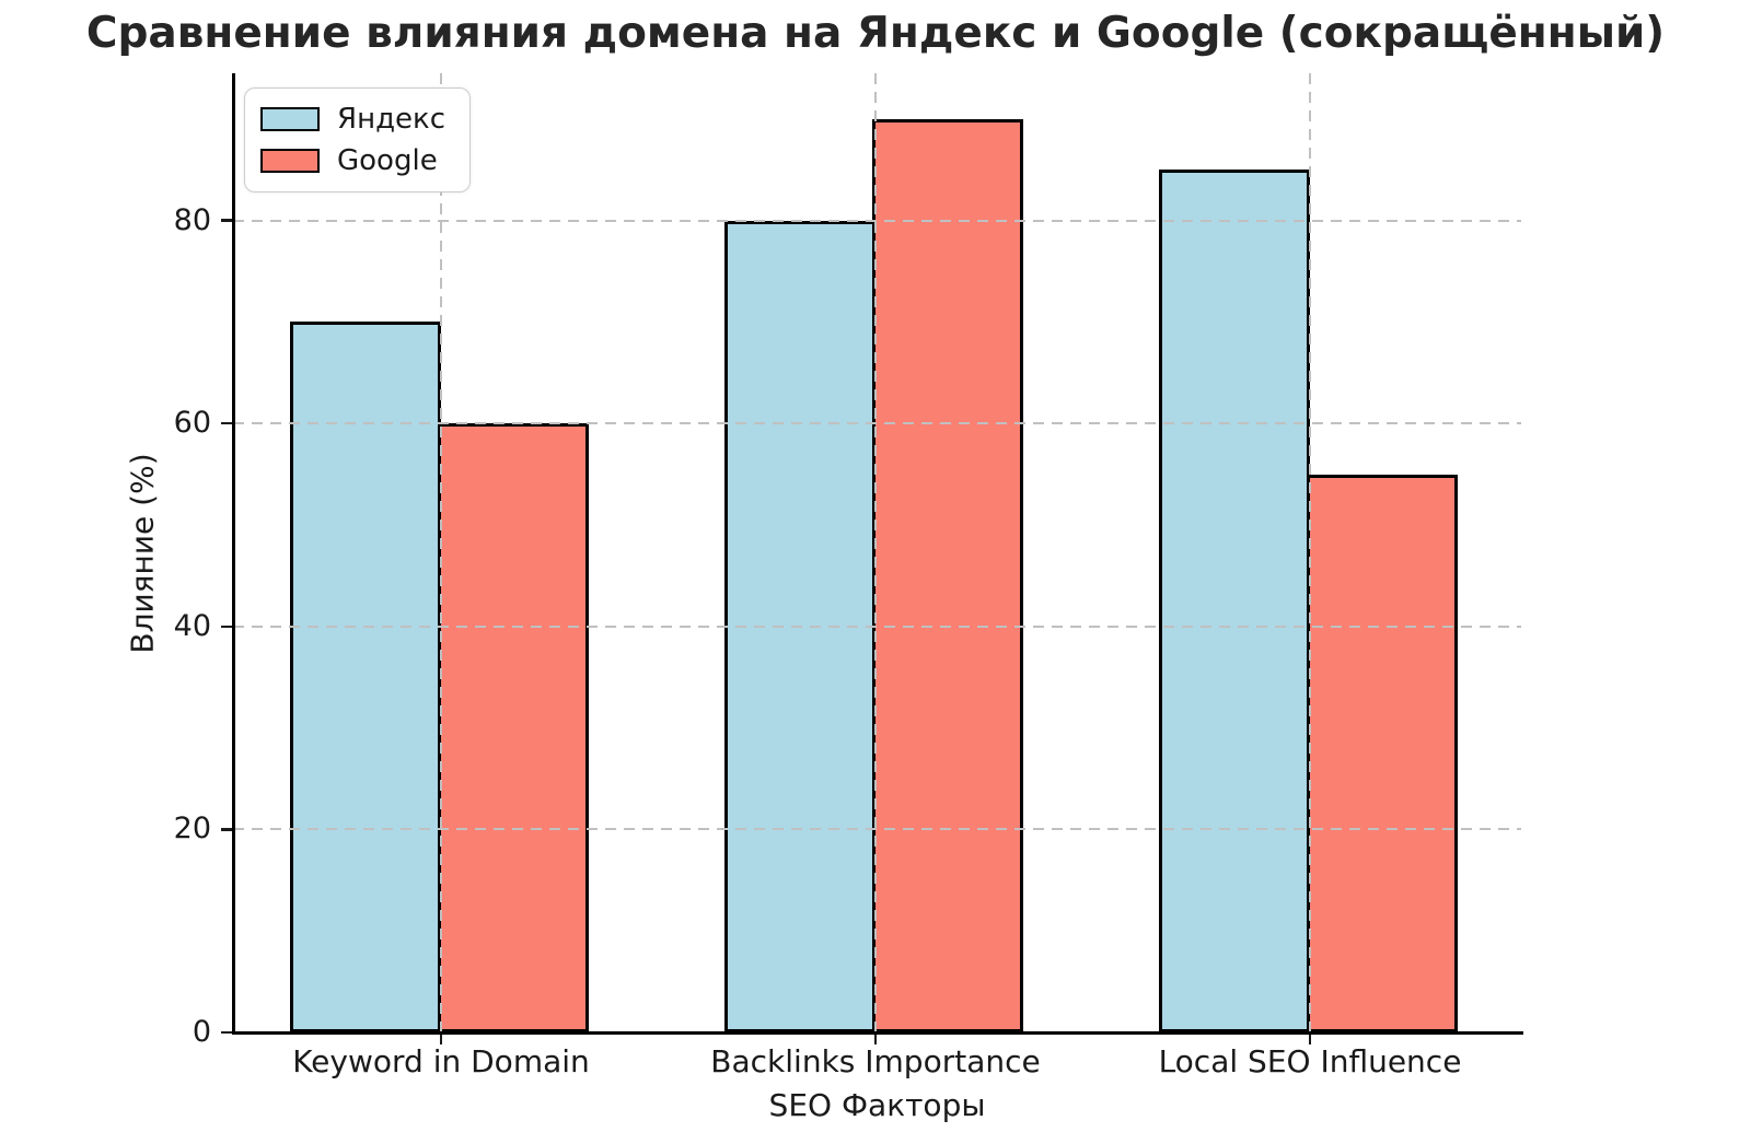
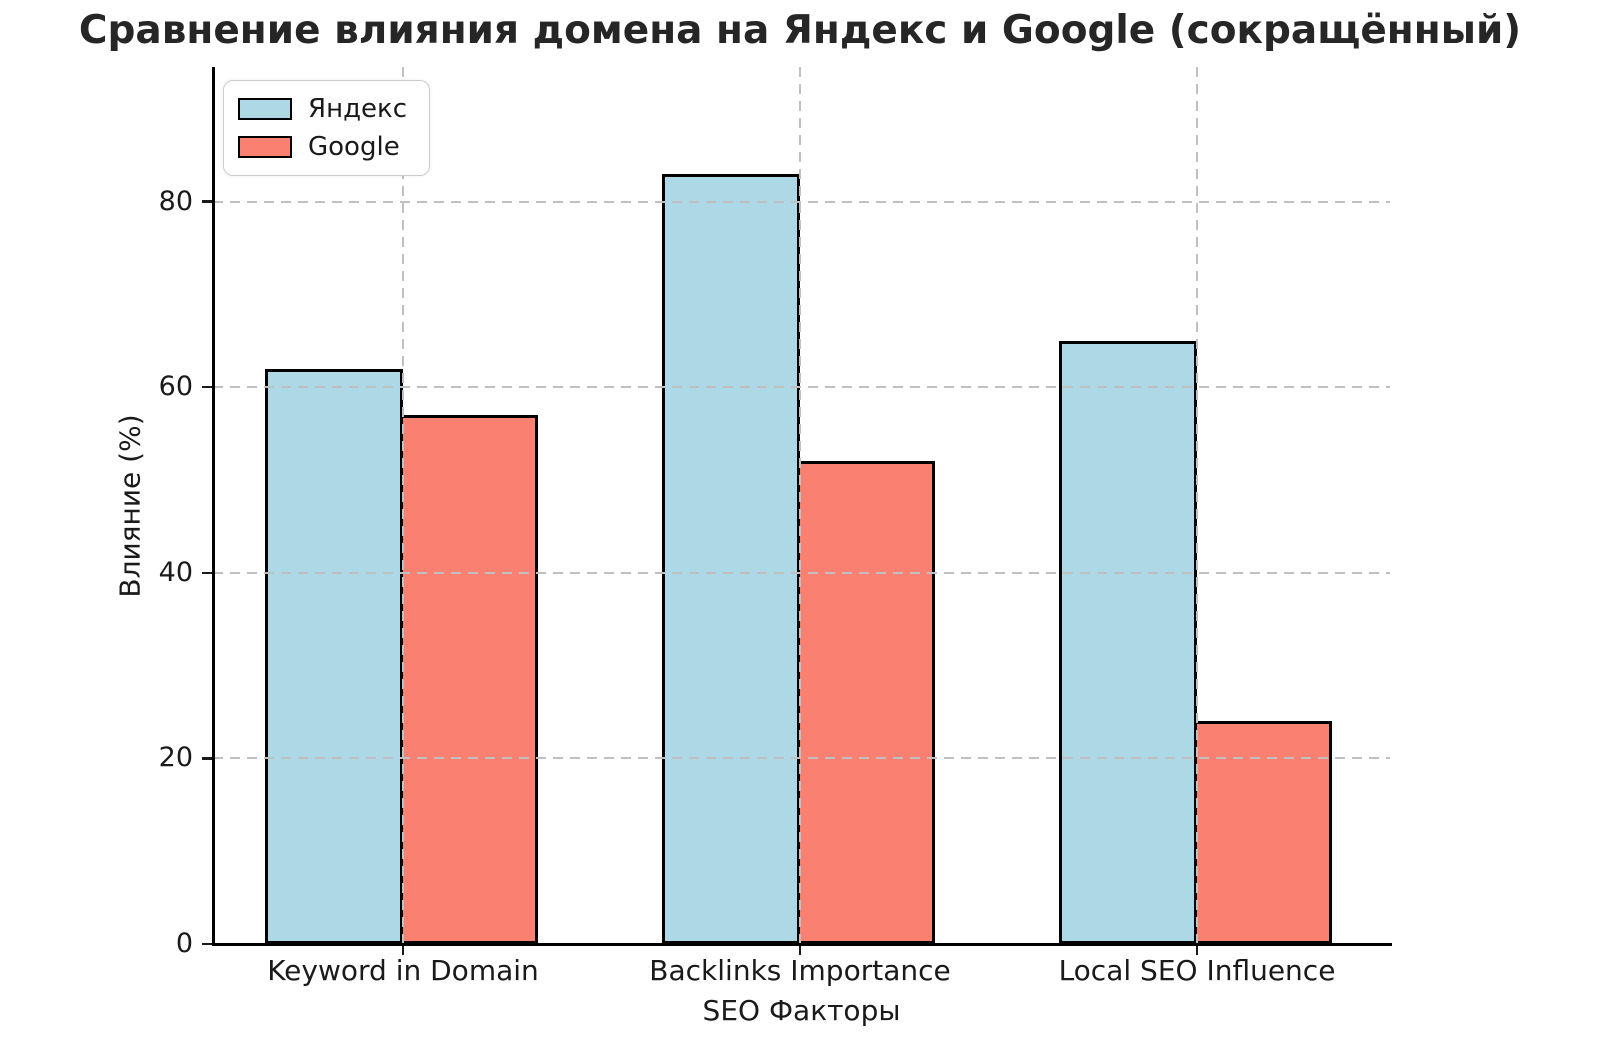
Яндекс/Keyword in Domain: 70 -> 62
Google/Keyword in Domain: 60 -> 57
Яндекс/Backlinks Importance: 80 -> 83
Google/Backlinks Importance: 90 -> 52
Яндекс/Local SEO Influence: 85 -> 65
Google/Local SEO Influence: 55 -> 24
